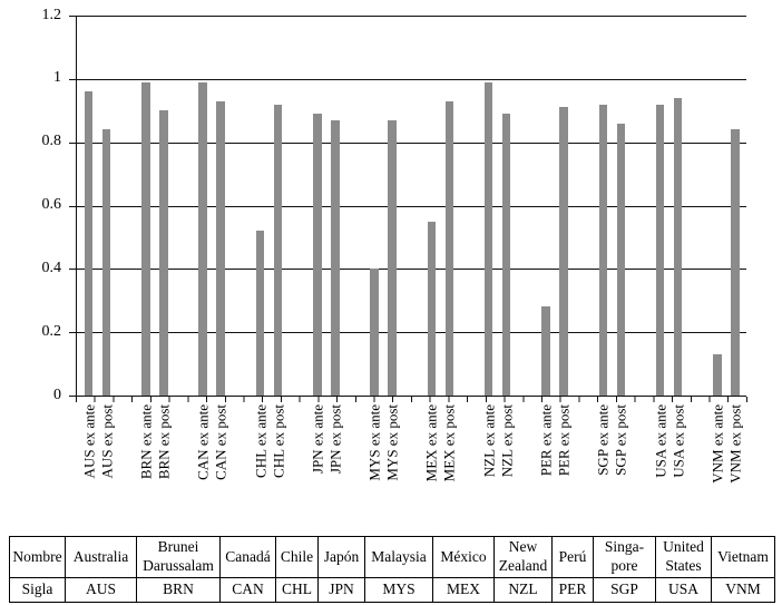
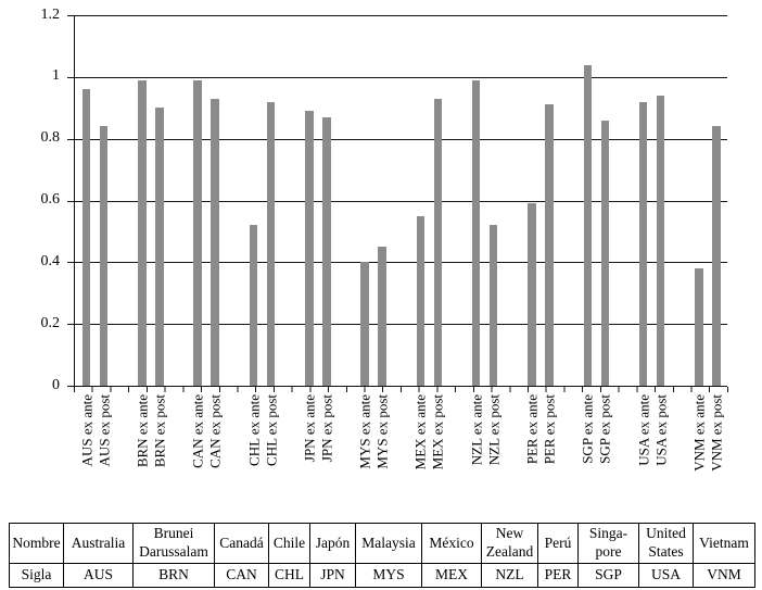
MYS ex post: 0.87 -> 0.45
NZL ex post: 0.89 -> 0.52
PER ex ante: 0.28 -> 0.59
SGP ex ante: 0.92 -> 1.04
VNM ex ante: 0.13 -> 0.38
